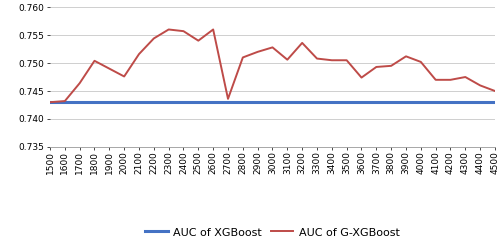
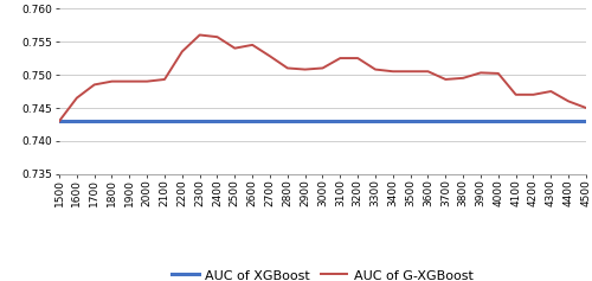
AUC of G-XGBoost/1600: 0.7432 -> 0.7465
AUC of G-XGBoost/1700: 0.7464 -> 0.7485
AUC of G-XGBoost/1800: 0.7504 -> 0.7490
AUC of G-XGBoost/2000: 0.7476 -> 0.7490
AUC of G-XGBoost/2100: 0.7516 -> 0.7493
AUC of G-XGBoost/2200: 0.7544 -> 0.7535
AUC of G-XGBoost/2600: 0.7560 -> 0.7545
AUC of G-XGBoost/2700: 0.7436 -> 0.7528
AUC of G-XGBoost/2900: 0.7520 -> 0.7508
AUC of G-XGBoost/3000: 0.7528 -> 0.7510
AUC of G-XGBoost/3100: 0.7506 -> 0.7525
AUC of G-XGBoost/3200: 0.7536 -> 0.7525
AUC of G-XGBoost/3600: 0.7474 -> 0.7505
AUC of G-XGBoost/3900: 0.7512 -> 0.7503
